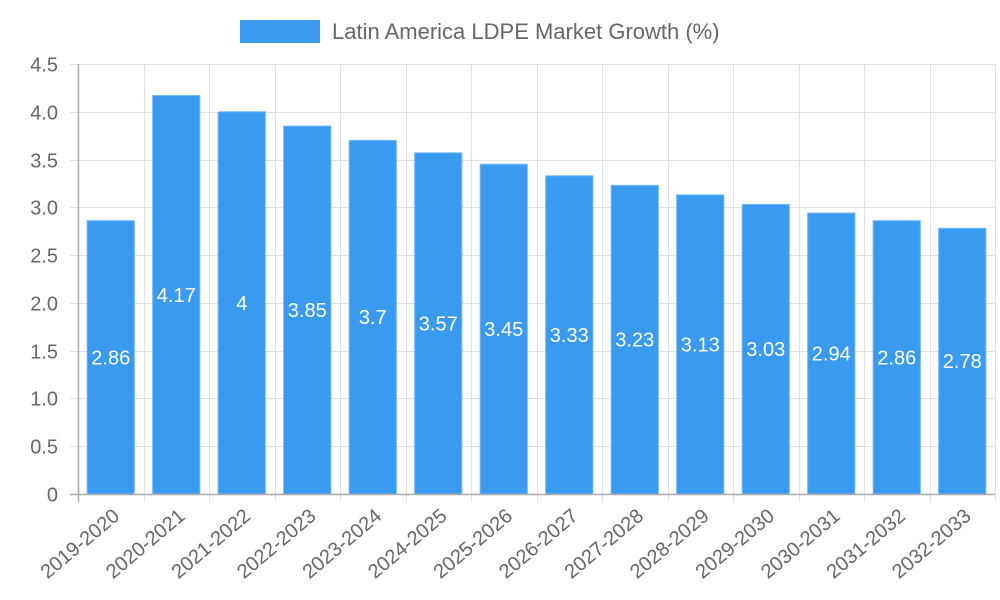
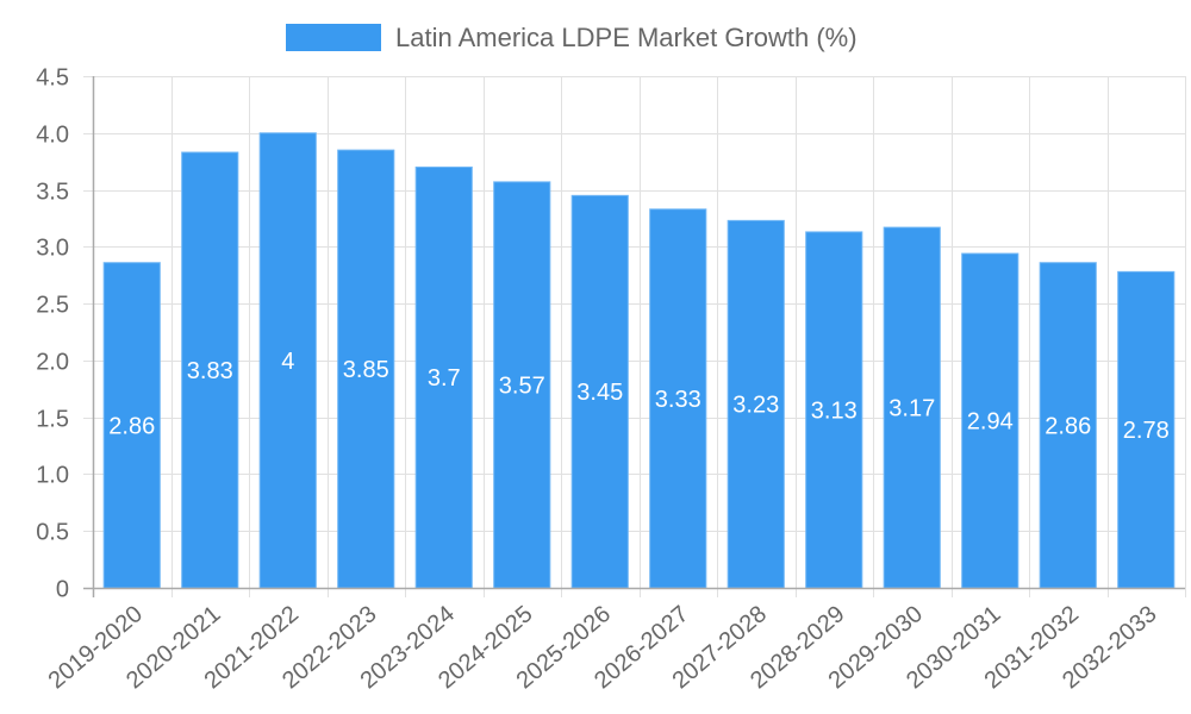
2020-2021: 4.17 -> 3.83
2029-2030: 3.03 -> 3.17
